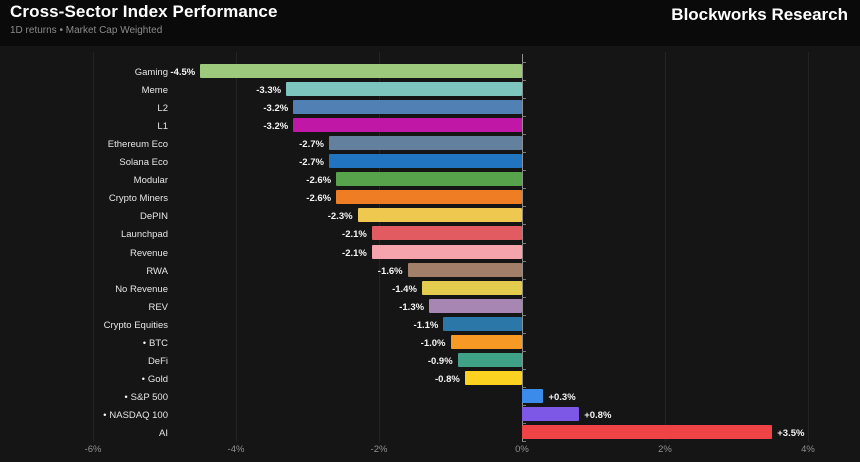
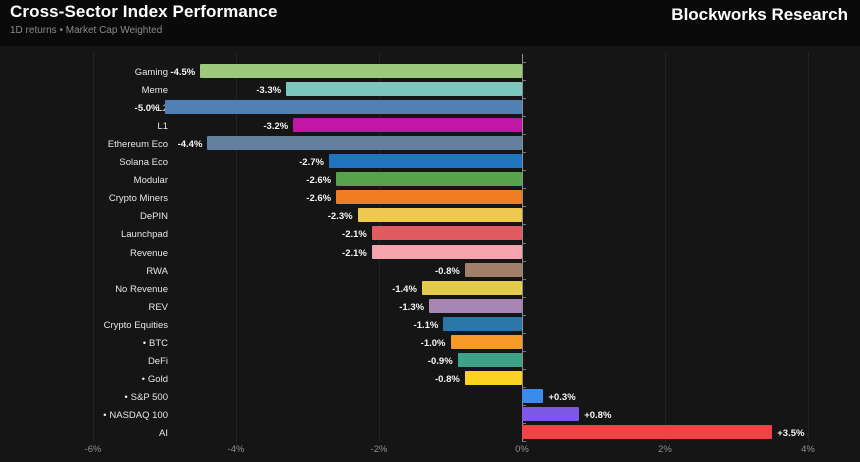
L2: -3.2% -> -5.0%
Ethereum Eco: -2.7% -> -4.4%
RWA: -1.6% -> -0.8%
